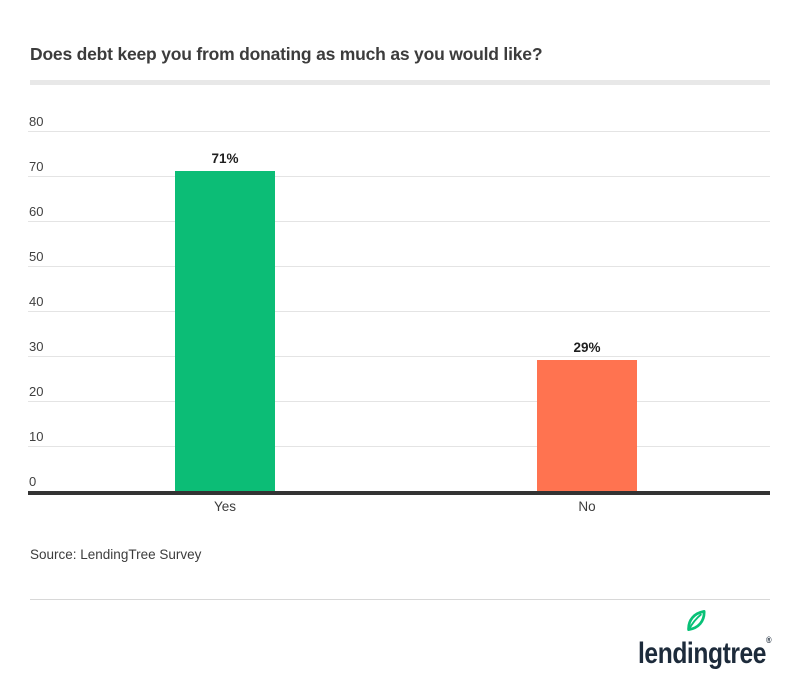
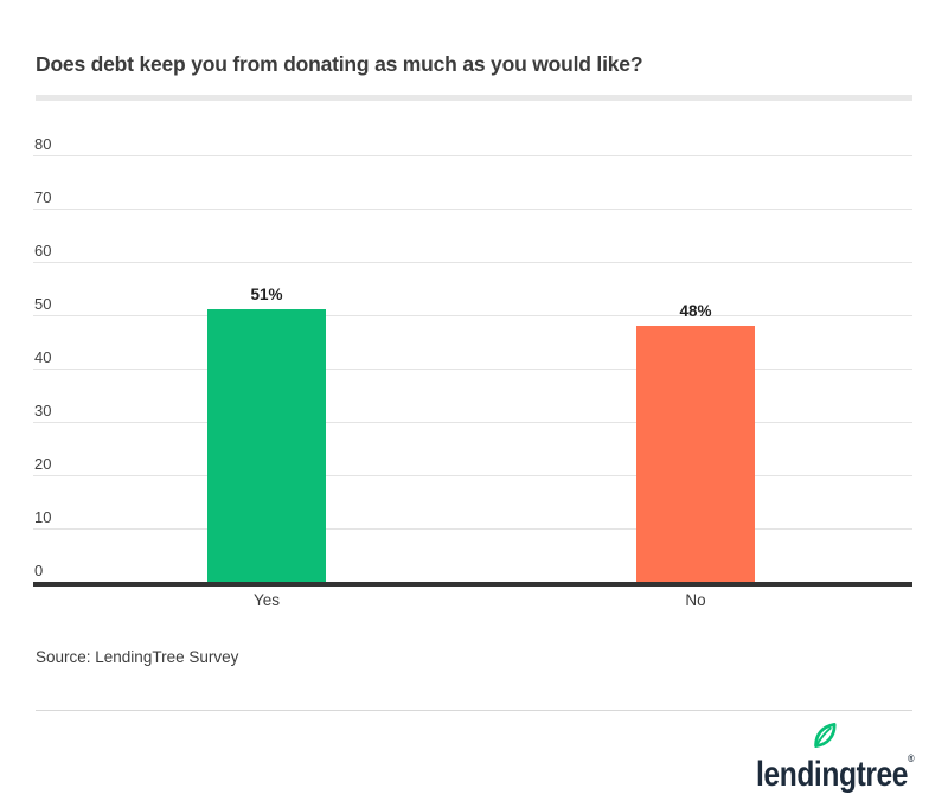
Yes: 71% -> 51%
No: 29% -> 48%
